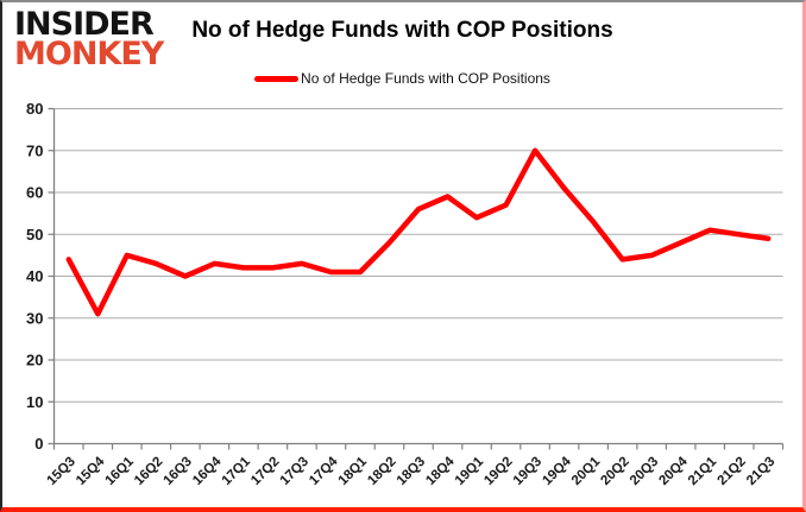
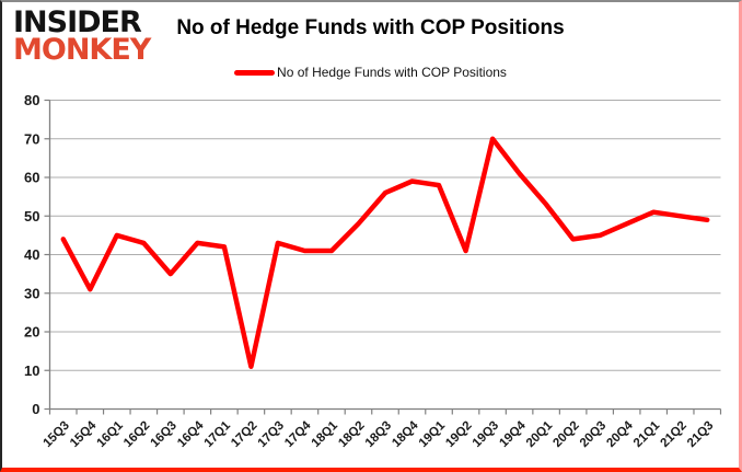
16Q3: 40 -> 35
17Q2: 42 -> 11
19Q1: 54 -> 58
19Q2: 57 -> 41
